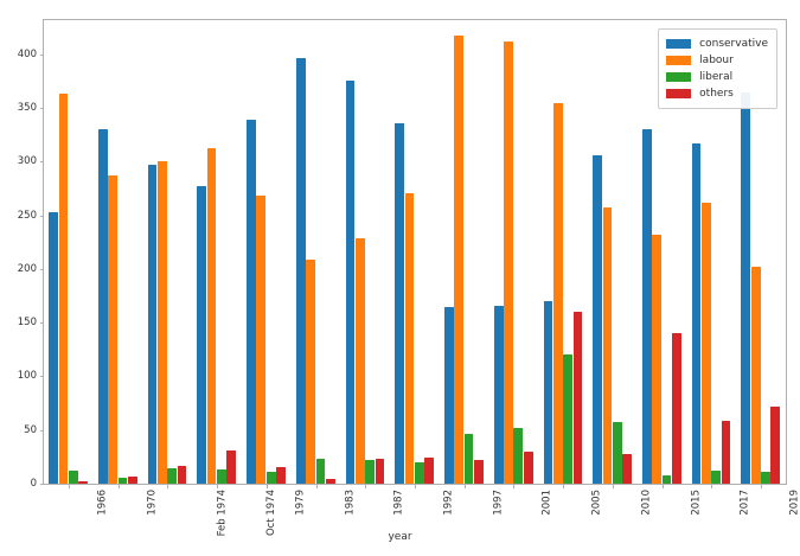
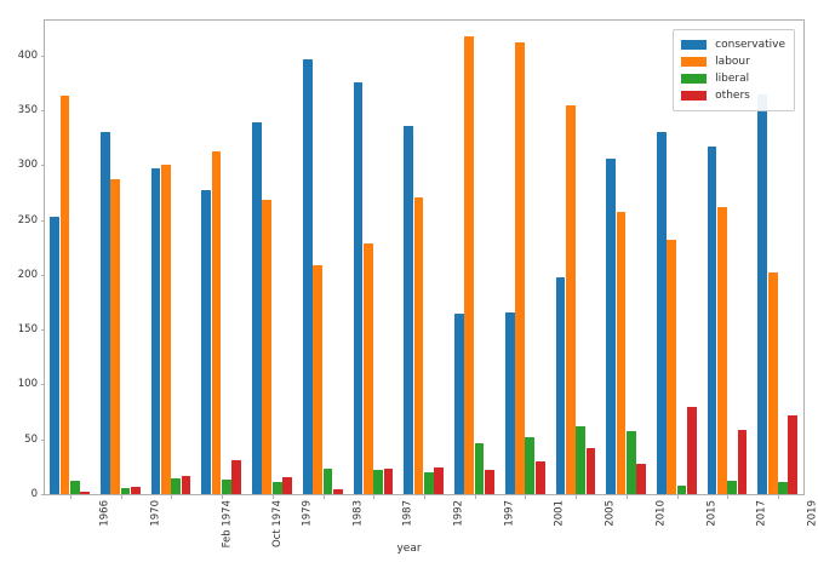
conservative/2005: 170 -> 200
liberal/2005: 120 -> 60
others/2005: 160 -> 40
others/2015: 140 -> 80
